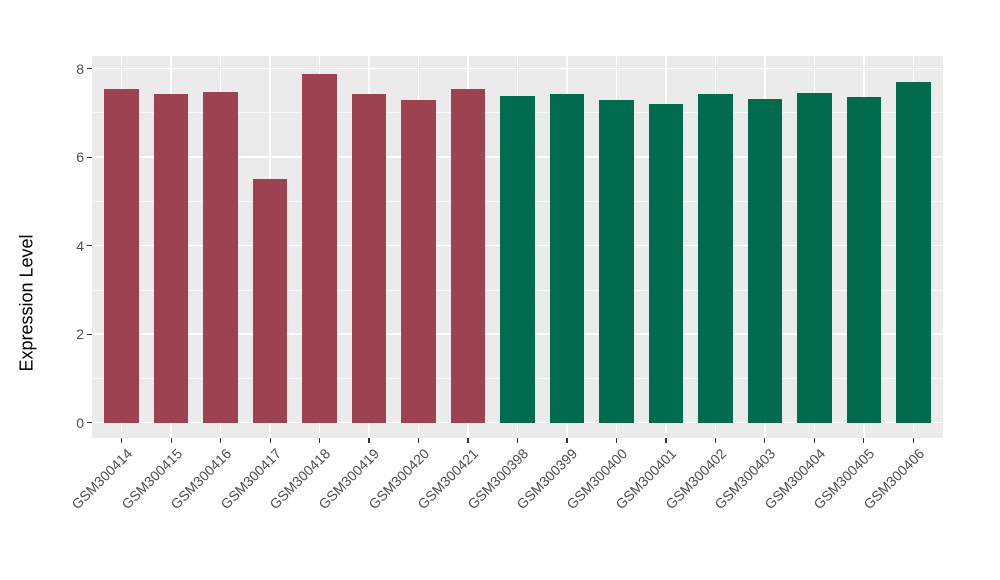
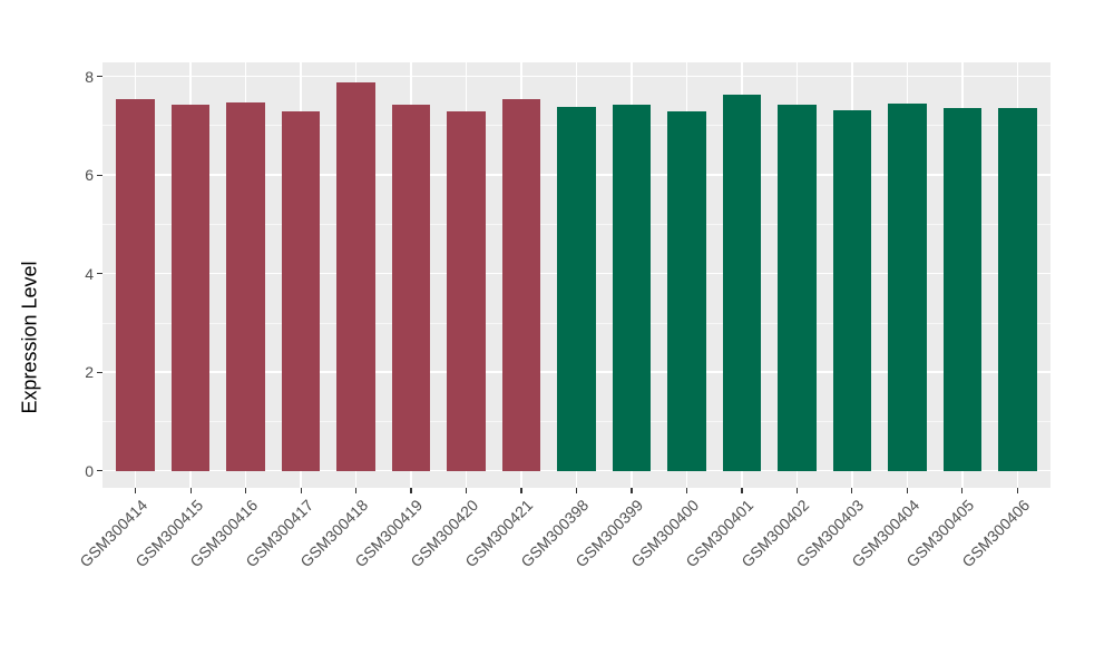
GSM300417: 5.5 -> 7.3
GSM300401: 7.2 -> 7.6
GSM300406: 7.7 -> 7.3
